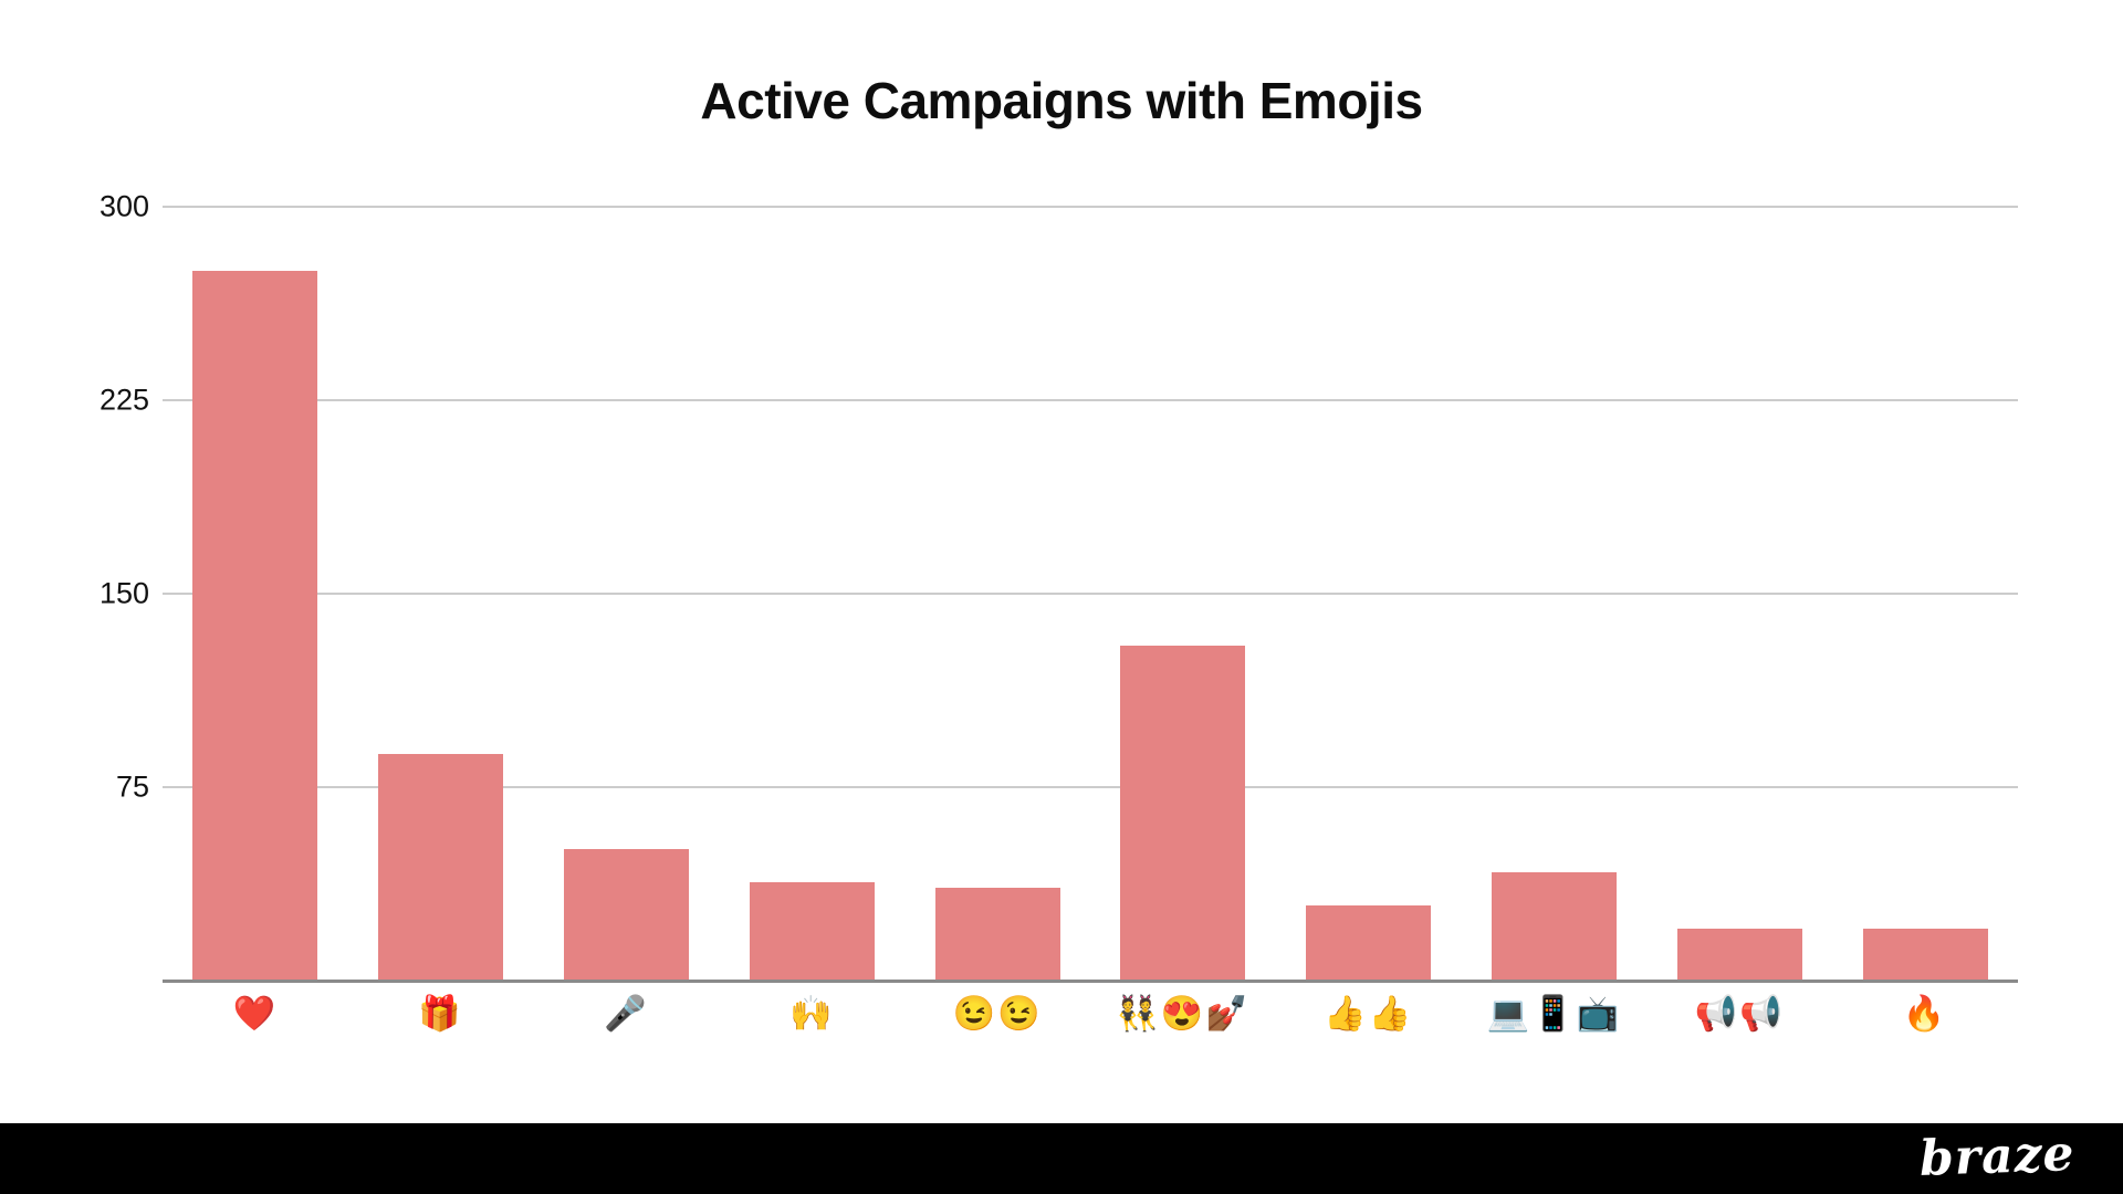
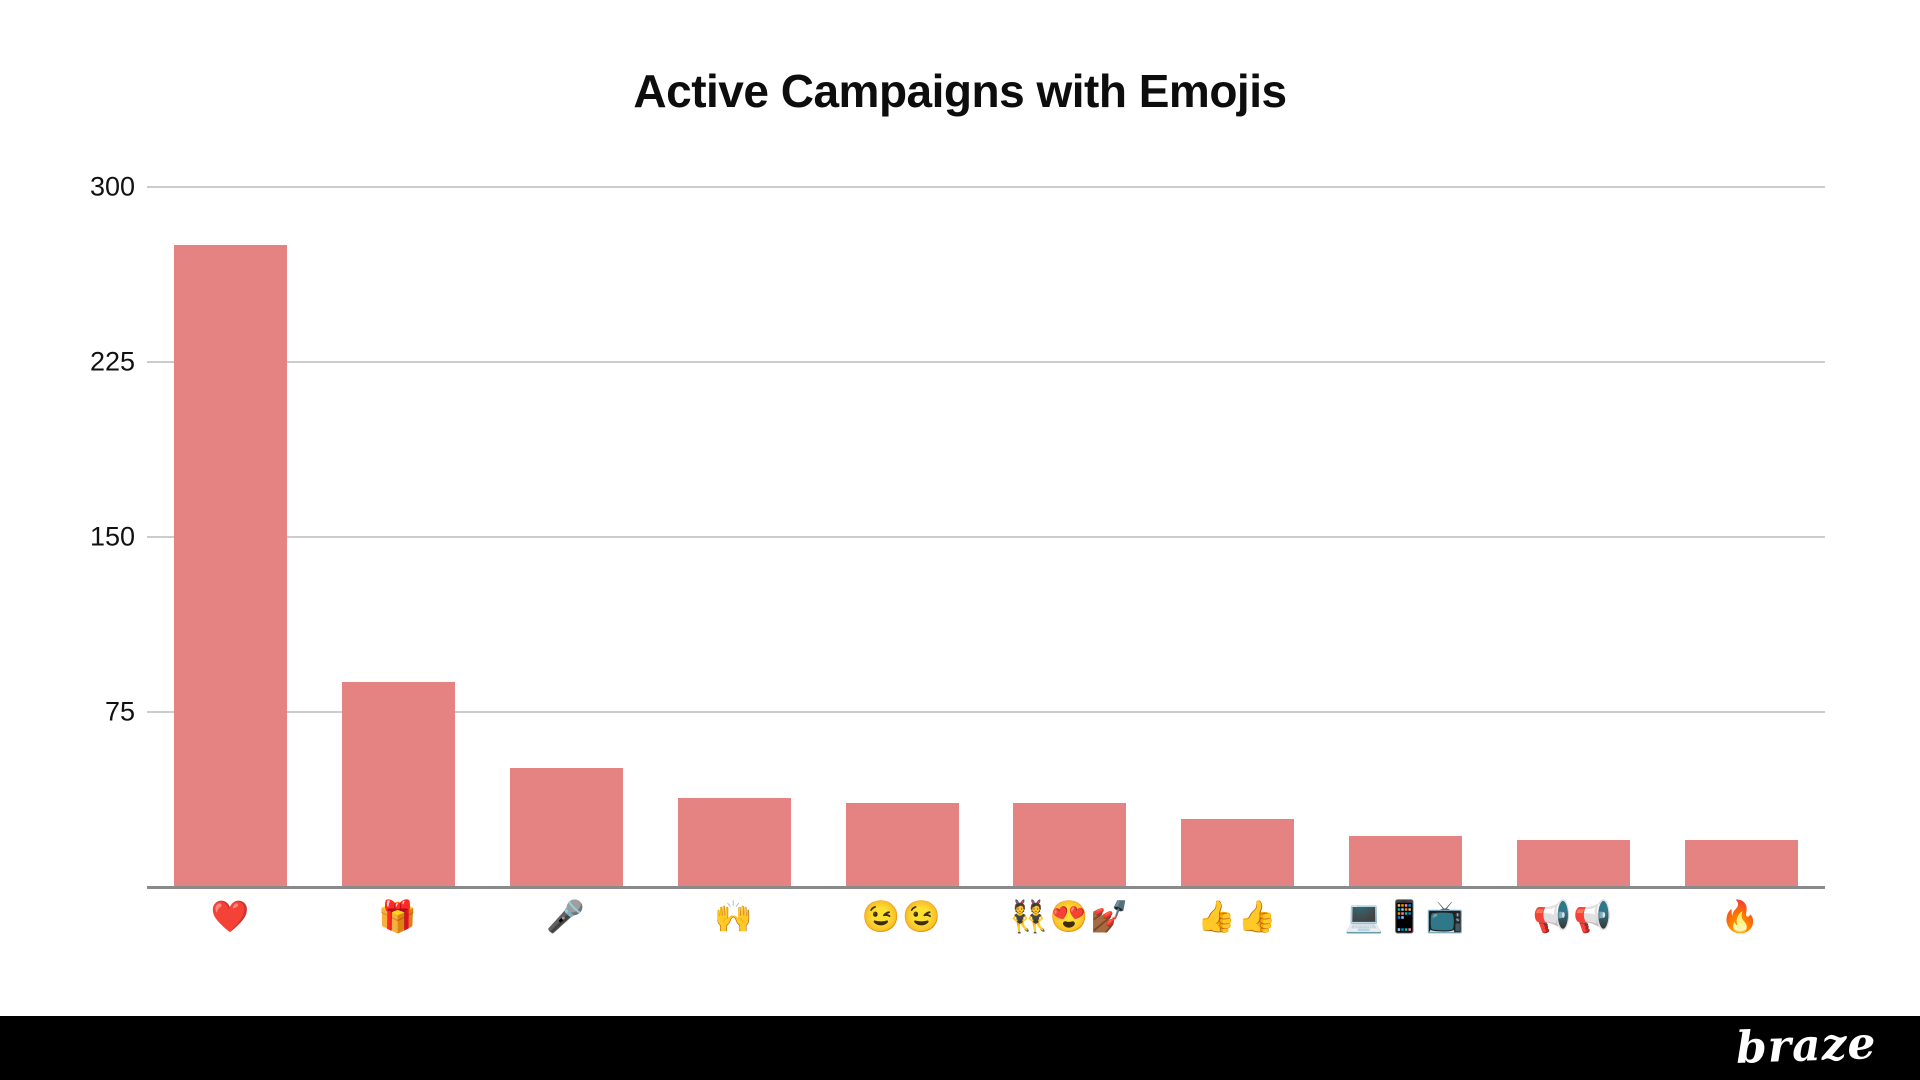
👯😍💅🏾: 130 -> 36
💻📱📺: 42 -> 22
